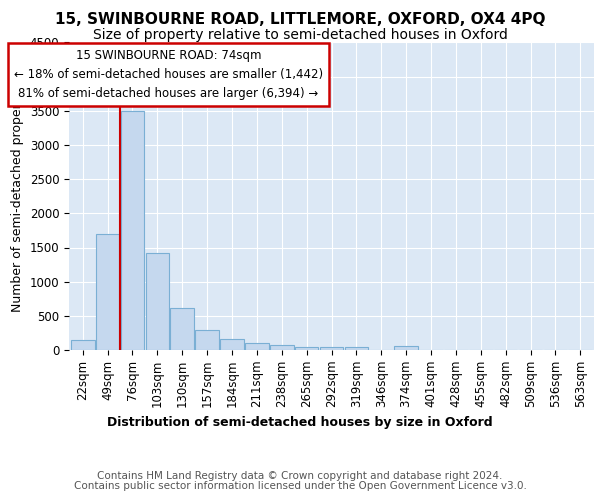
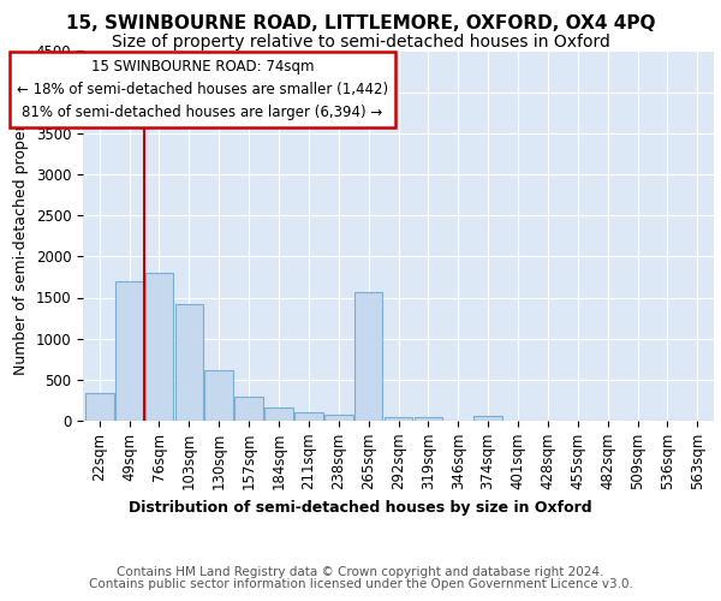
22sqm: 140 -> 340
76sqm: 3500 -> 1800
265sqm: 50 -> 1560
